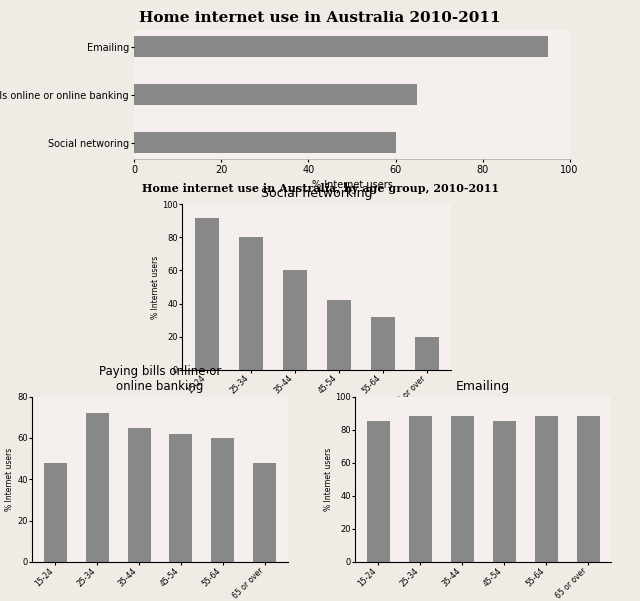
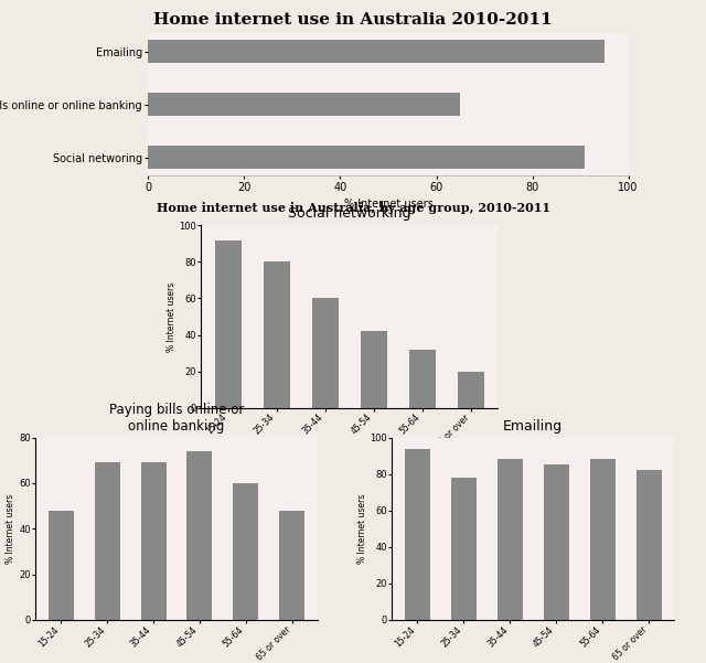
Social networing: 60 -> 91
Paying bills online or online banking/25-34: 72 -> 69
Paying bills online or online banking/35-44: 65 -> 69
Paying bills online or online banking/45-54: 62 -> 74
Emailing/15-24: 85 -> 94
Emailing/25-34: 88 -> 78
Emailing/65 or over: 88 -> 82
